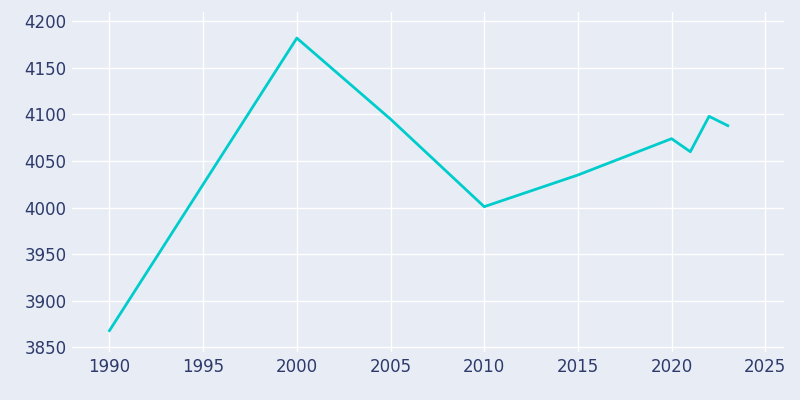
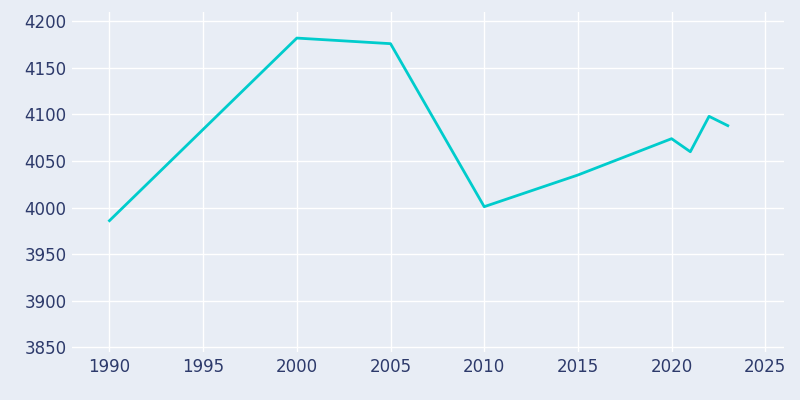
1990: 3868 -> 3986
2005: 4095 -> 4176
